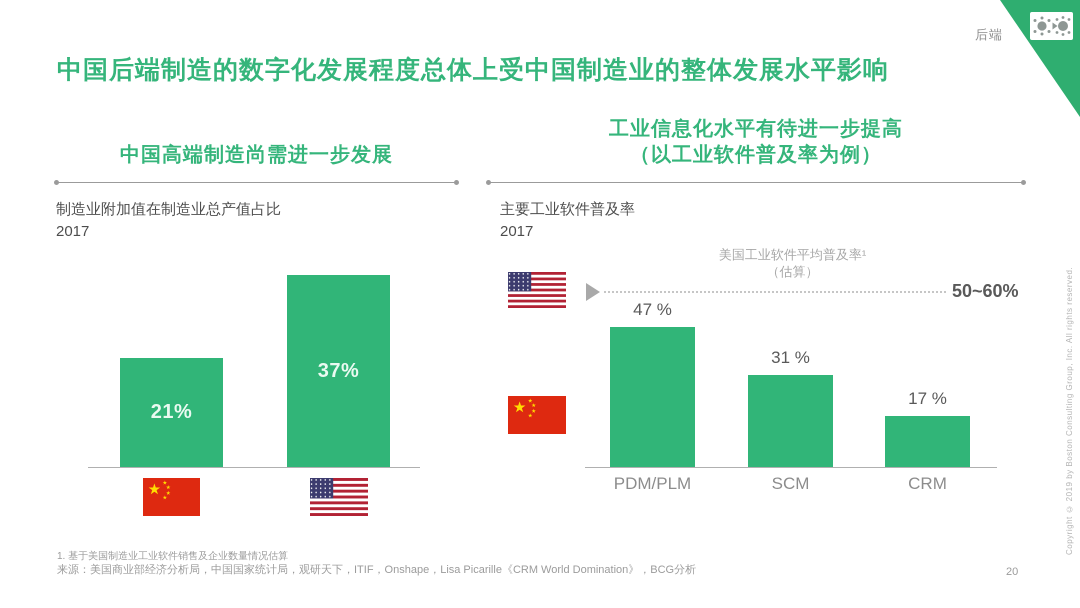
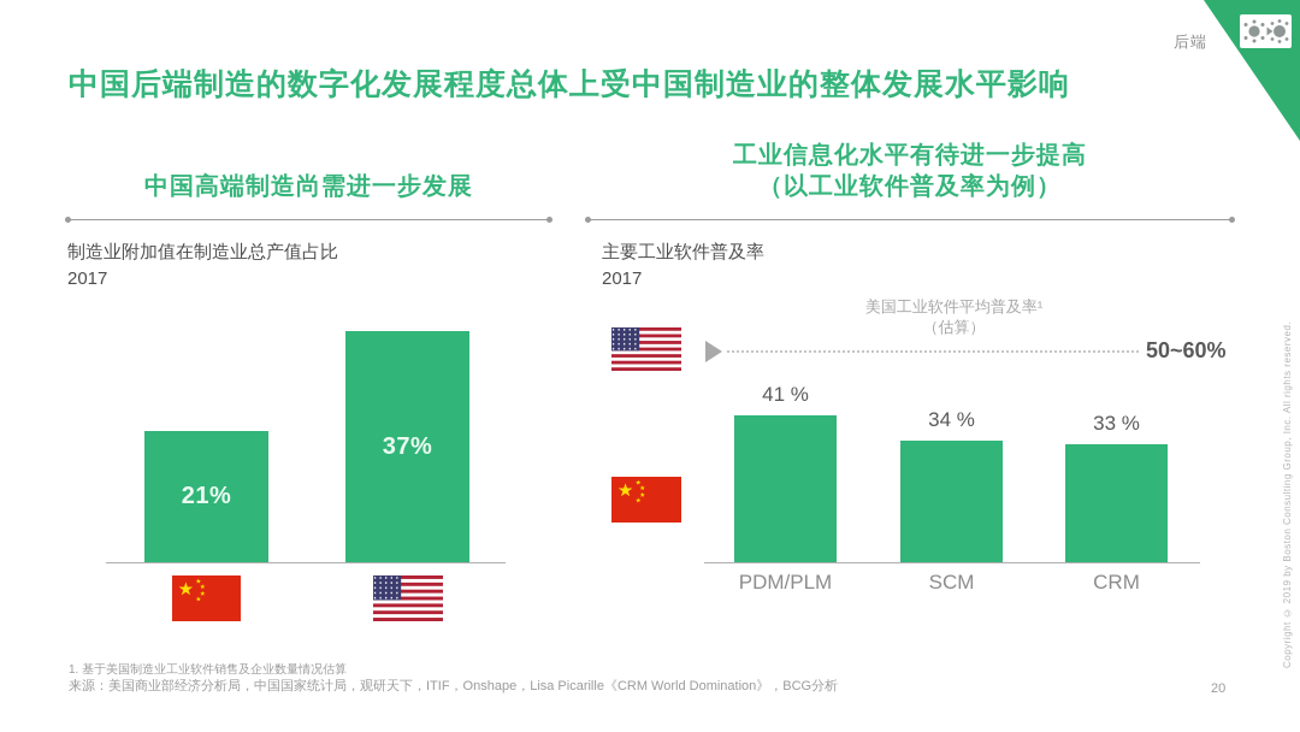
主要工业软件普及率/PDM/PLM: 47 -> 41
主要工业软件普及率/SCM: 31 -> 34
主要工业软件普及率/CRM: 17 -> 33
